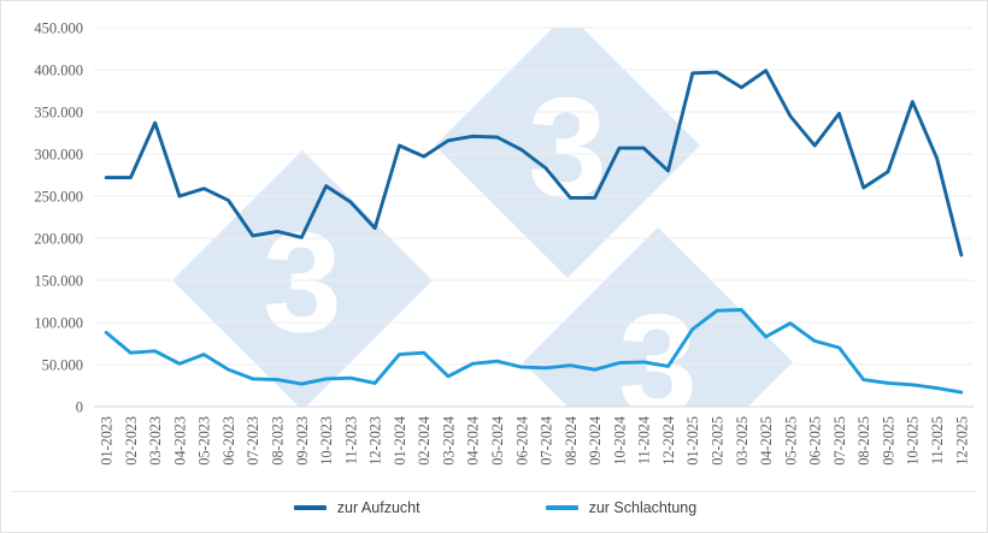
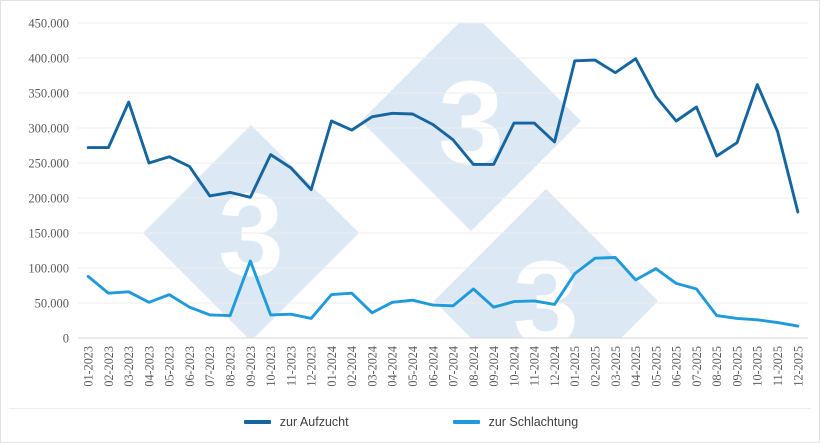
zur Schlachtung/09-2023: 30000 -> 110000
zur Schlachtung/08-2024: 50000 -> 70000
zur Aufzucht/07-2025: 350000 -> 330000
